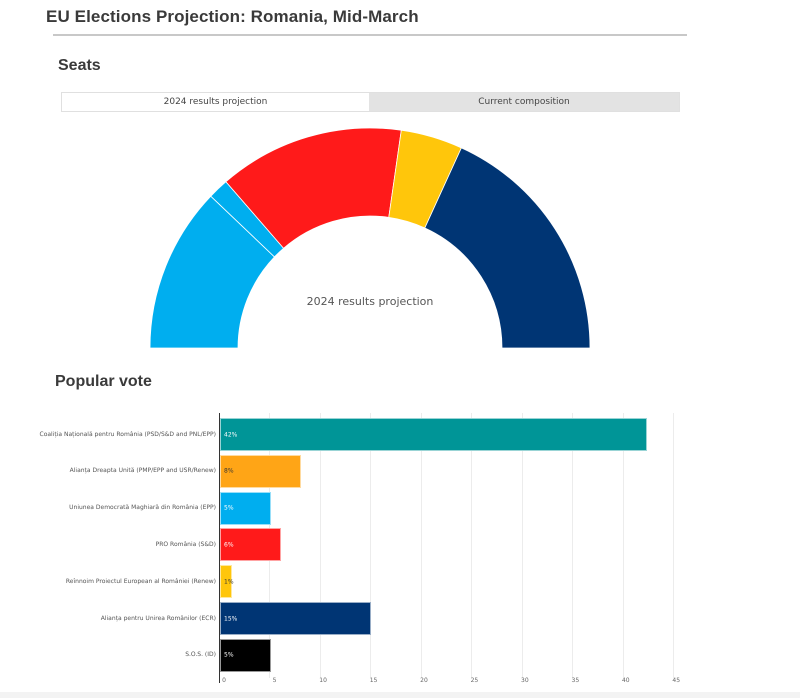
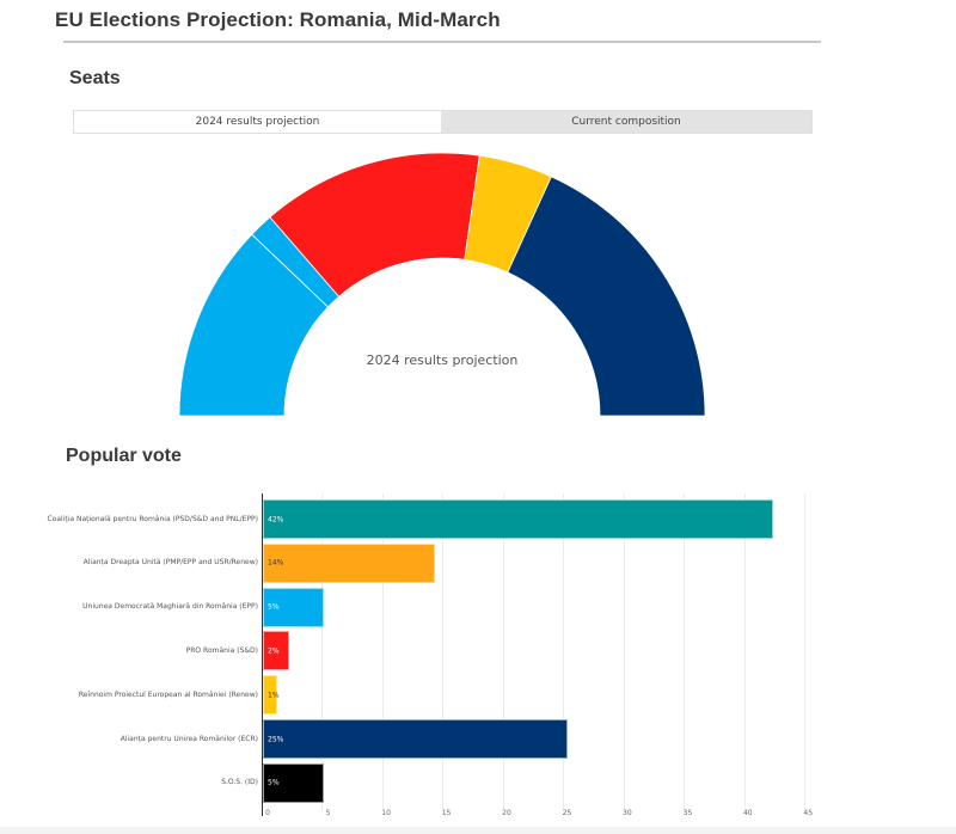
Popular vote/Alianța Dreapta Unită (PMP/EPP and USR/Renew): 8% -> 14%
Popular vote/PRO România (S&D): 6% -> 2%
Popular vote/Alianța pentru Unirea Românilor (ECR): 15% -> 25%
